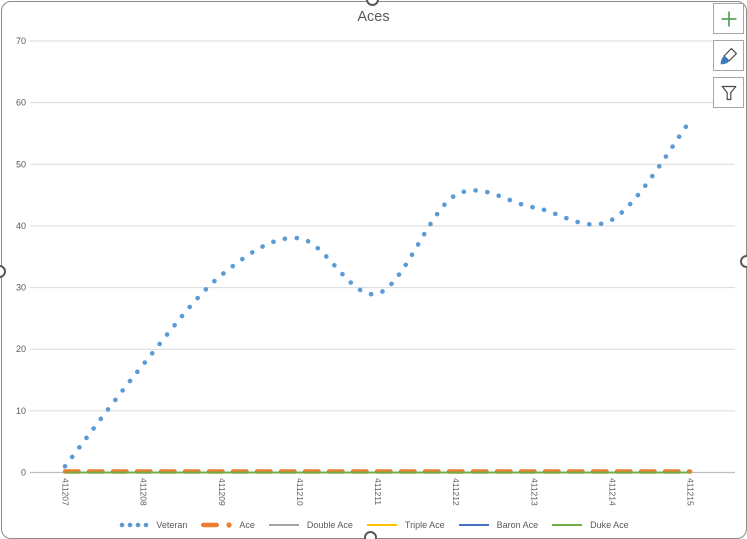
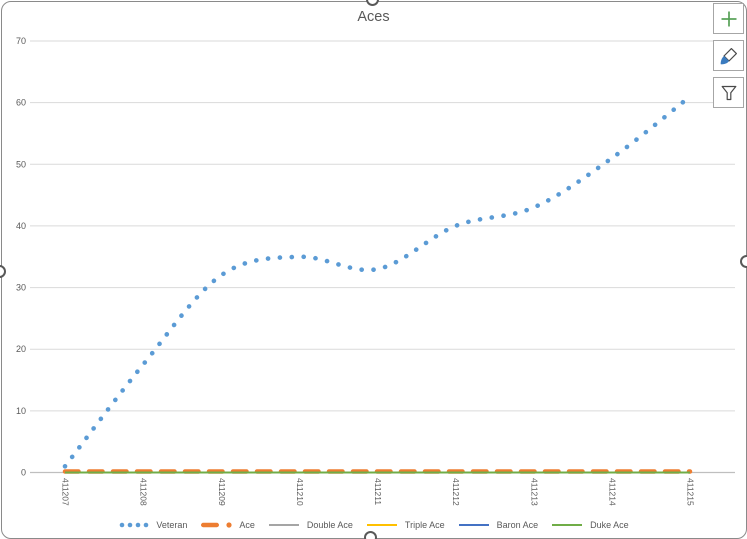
Veteran/411210: 38 -> 35
Veteran/411211: 29 -> 33
Veteran/411212: 45 -> 40
Veteran/411214: 41 -> 51
Veteran/411215: 57 -> 61
